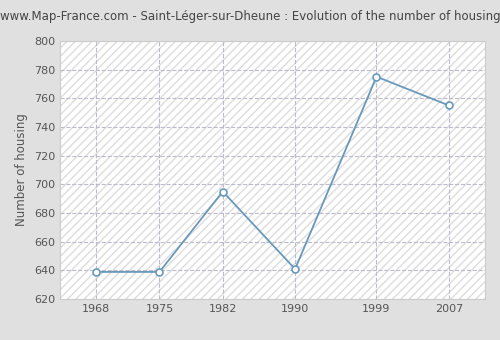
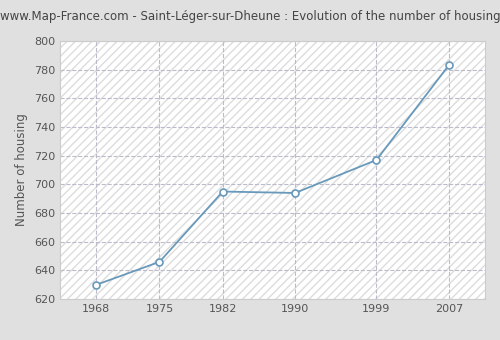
1968: 639 -> 630
1975: 639 -> 646
1990: 641 -> 694
1999: 775 -> 717
2007: 755 -> 783
